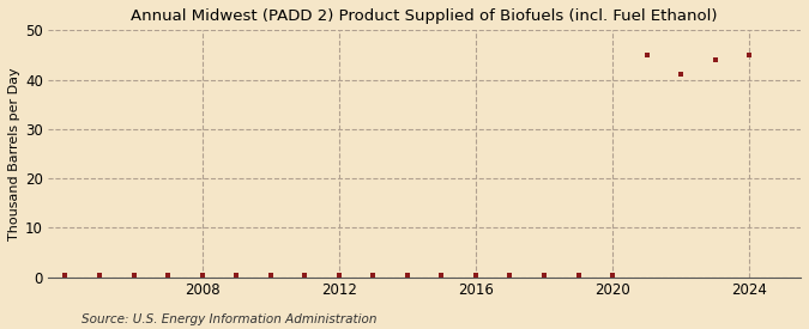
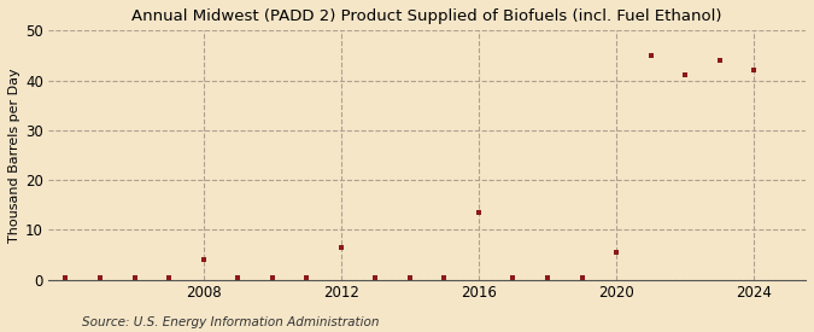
2008: 0.3 -> 4.0
2012: 0.3 -> 6.5
2016: 0.3 -> 13.5
2020: 0.3 -> 5.5
2024: 45.0 -> 42.0
